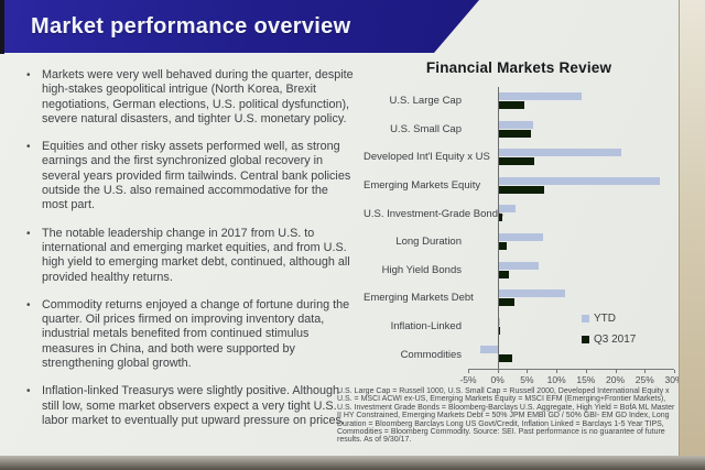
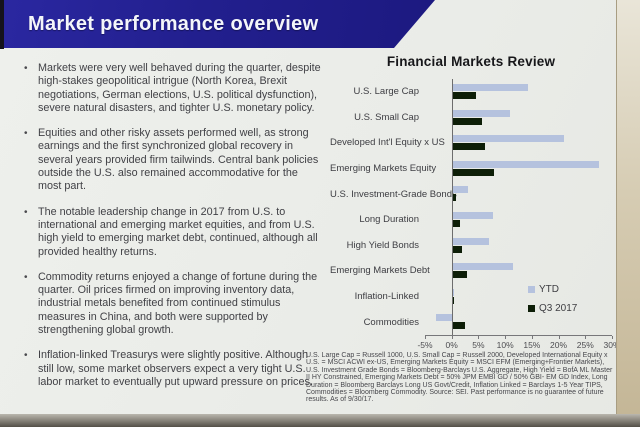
YTD/U.S. Small Cap: 6% -> 11%
